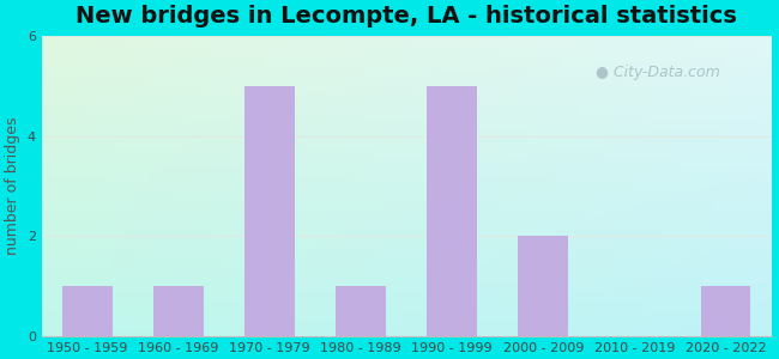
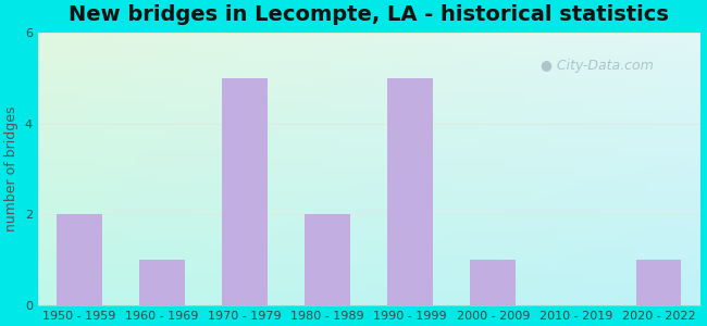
1950 - 1959: 1 -> 2
1980 - 1989: 1 -> 2
2000 - 2009: 2 -> 1
